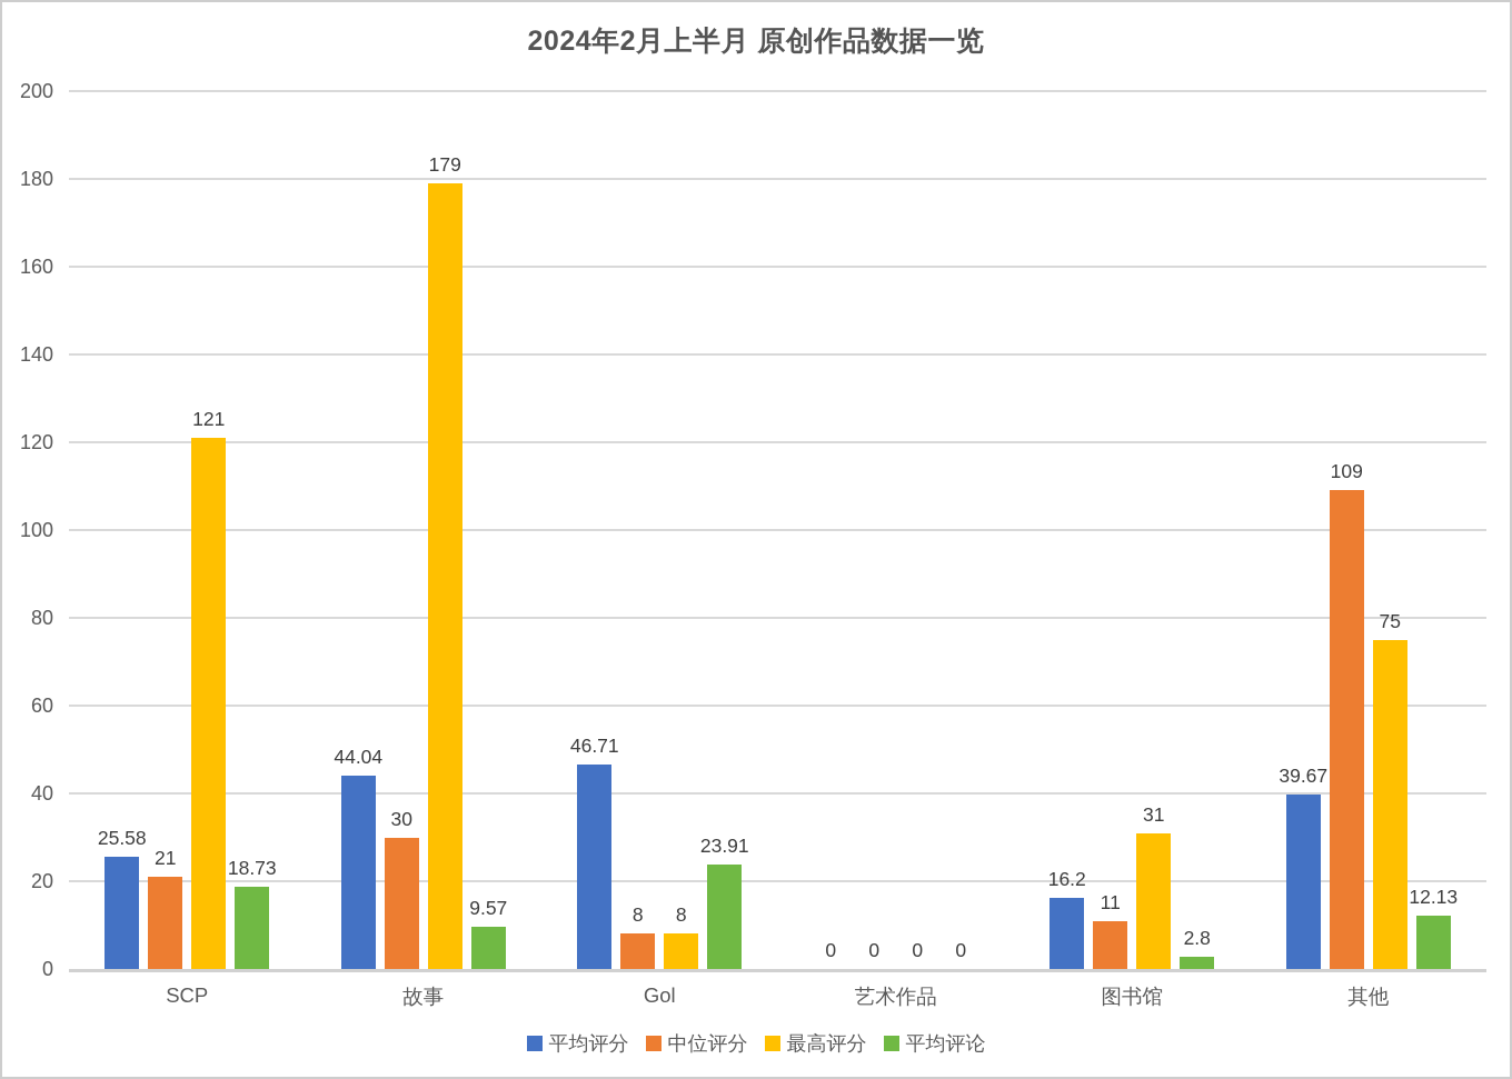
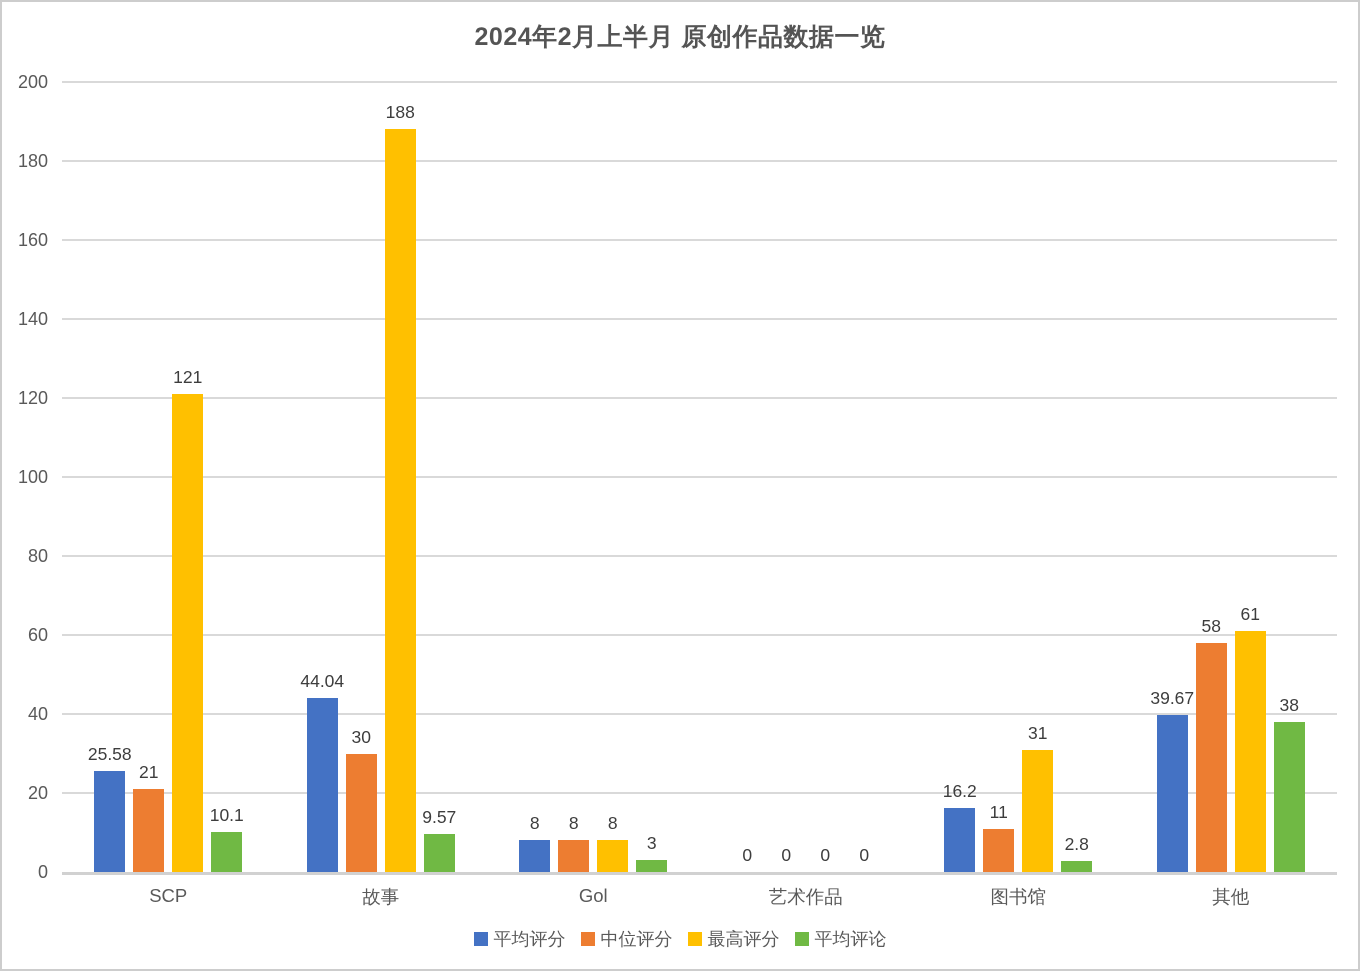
平均评论/SCP: 18.73 -> 10.1
最高评分/故事: 179 -> 188
平均评分/Gol: 46.71 -> 8
平均评论/Gol: 23.91 -> 3
中位评分/其他: 109 -> 58
最高评分/其他: 75 -> 61
平均评论/其他: 12.13 -> 38
